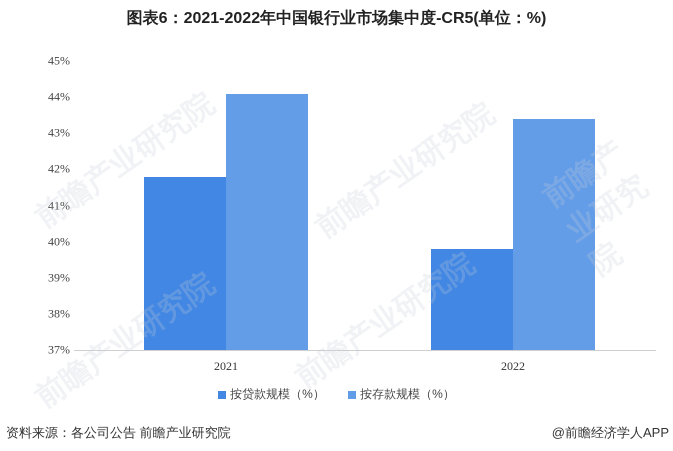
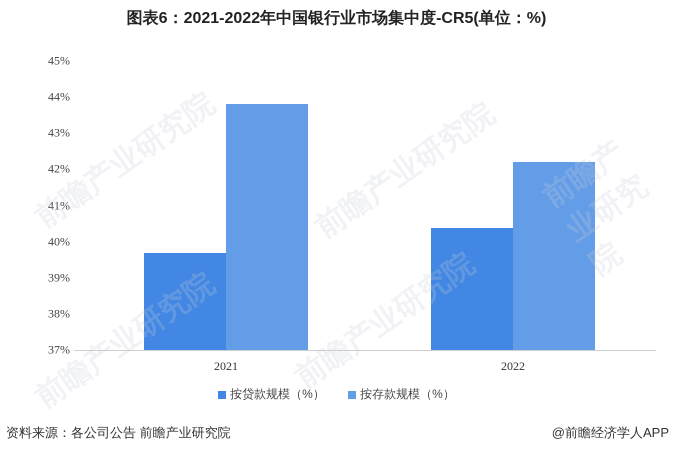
按贷款规模（%）/2021: 41.8% -> 39.7%
按存款规模（%）/2021: 44.1% -> 43.8%
按贷款规模（%）/2022: 39.8% -> 40.4%
按存款规模（%）/2022: 43.4% -> 42.2%
